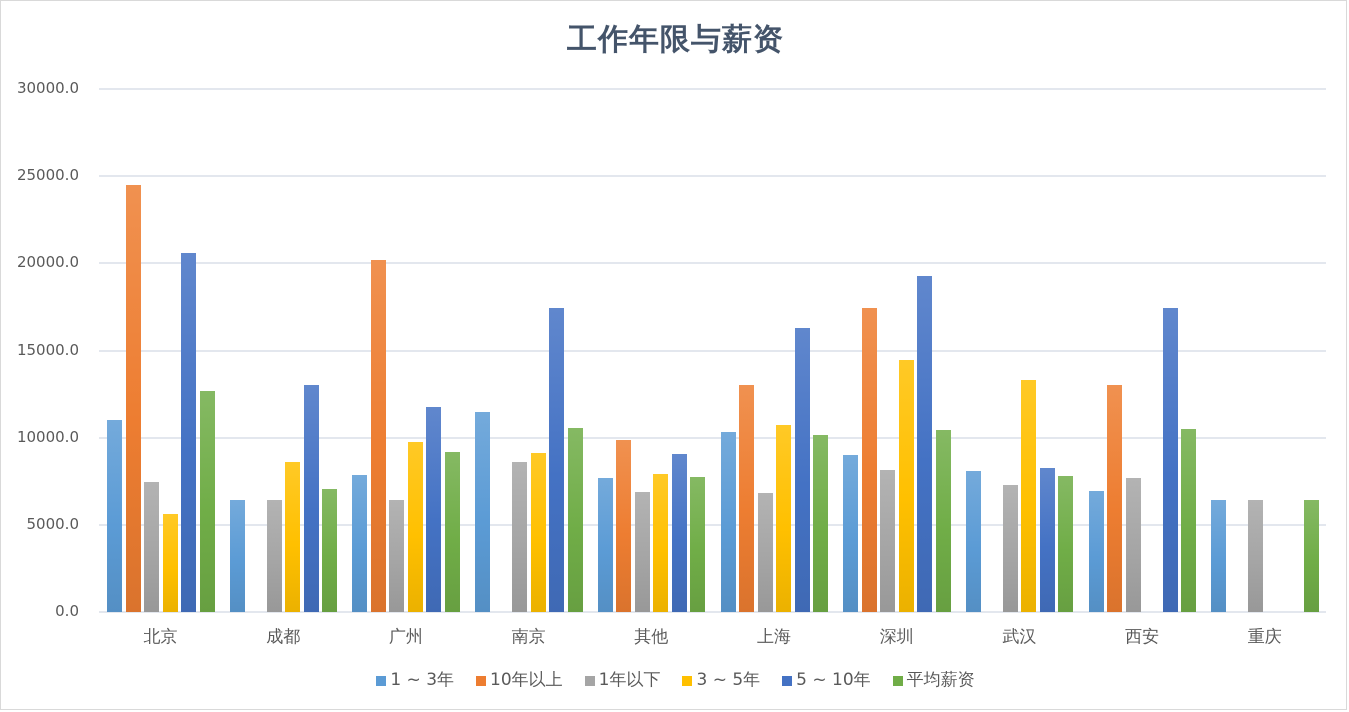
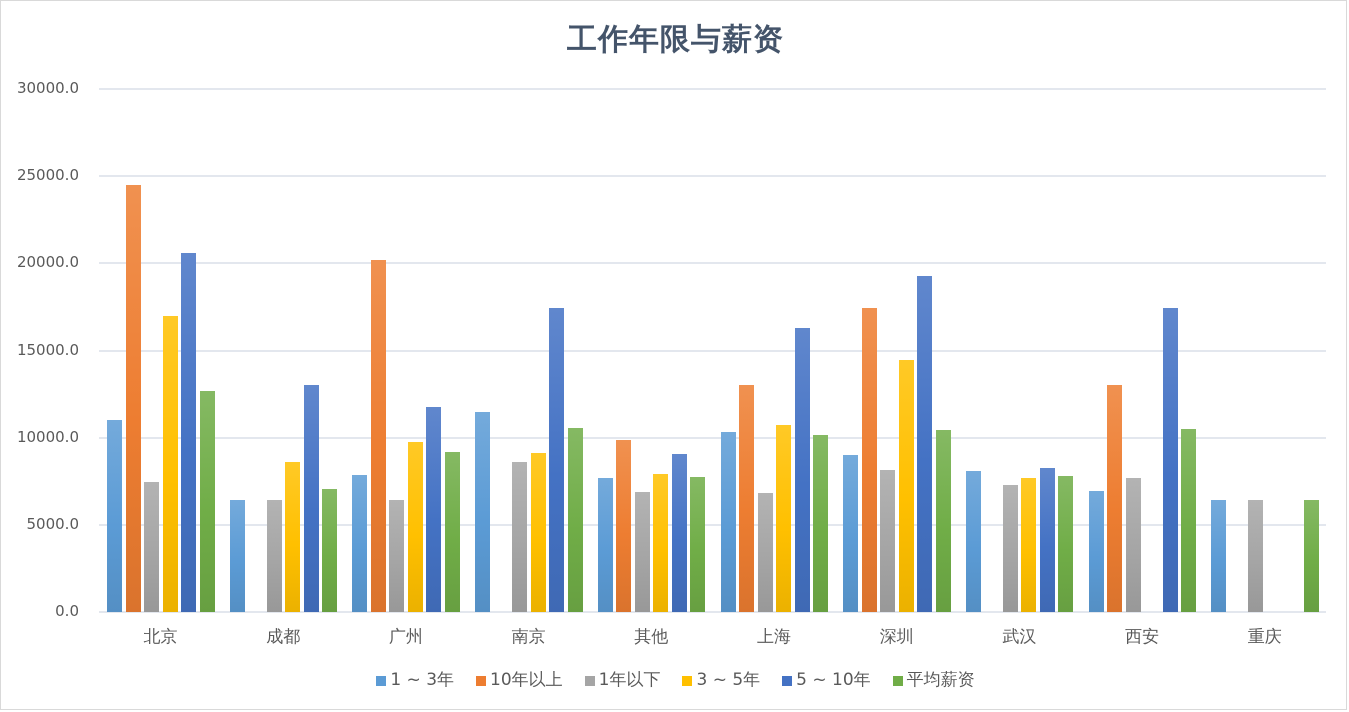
3 ~ 5年/北京: 5600 -> 17000
3 ~ 5年/武汉: 13300 -> 7700
